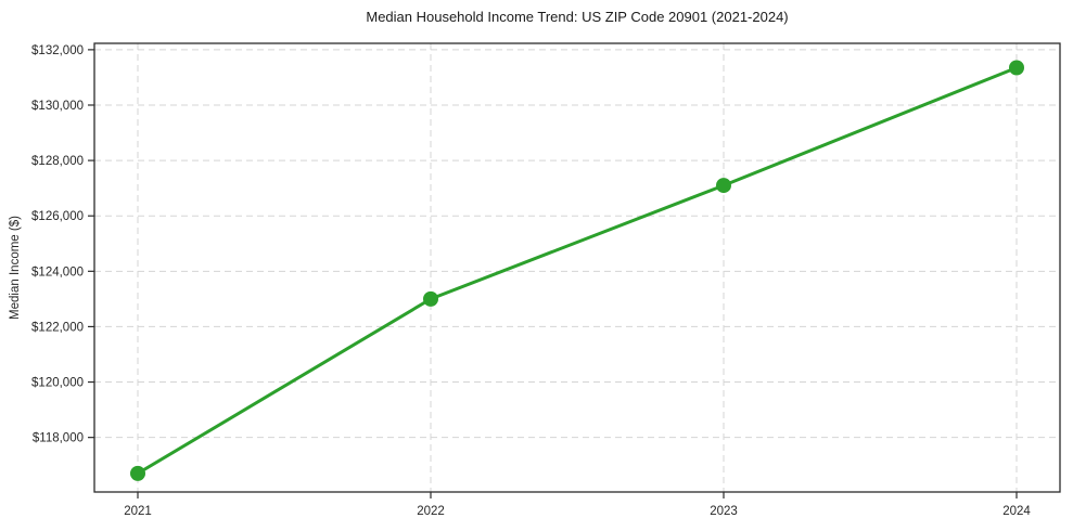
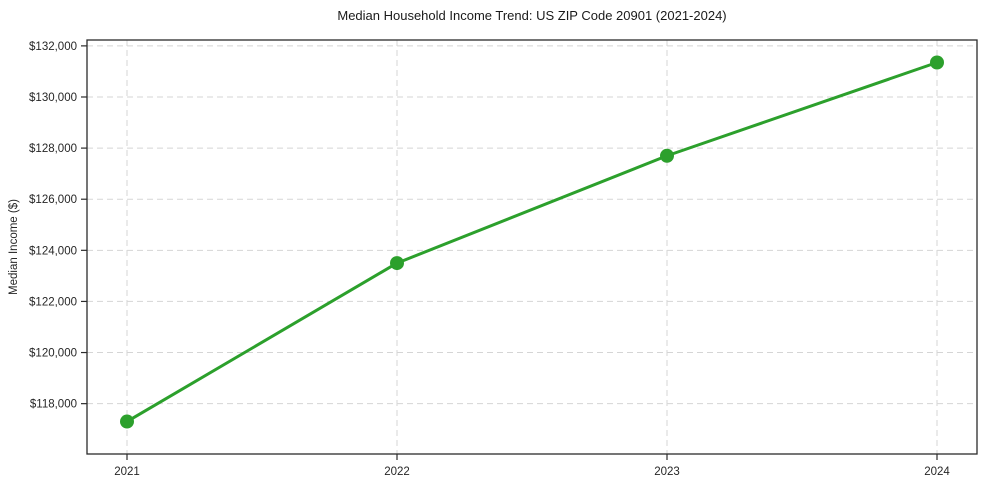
2021: $116700 -> $117300
2022: $123000 -> $123500
2023: $127100 -> $127700
